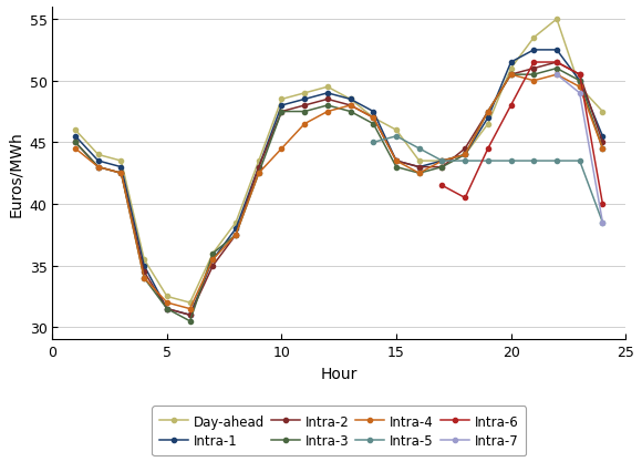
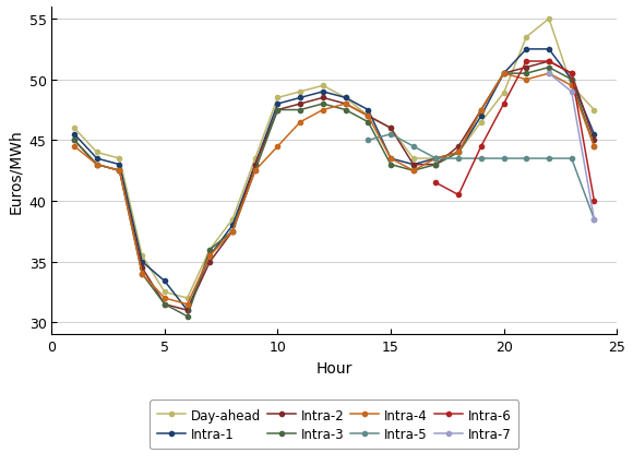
Intra-1/5: 31.5 -> 33.4
Intra-2/15: 43.5 -> 46.0
Day-ahead/20: 51.0 -> 48.9
Intra-1/20: 51.5 -> 50.5
